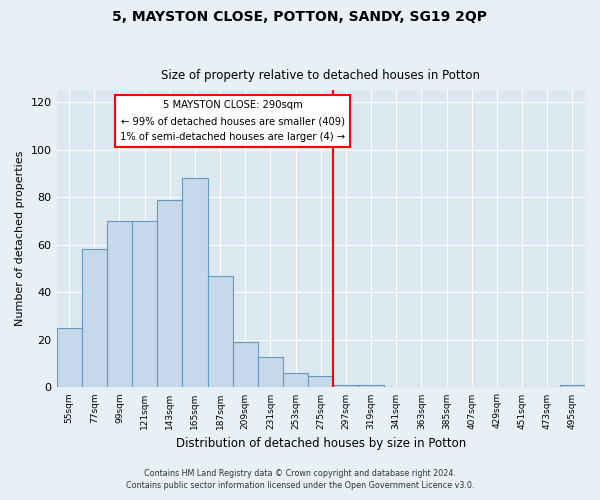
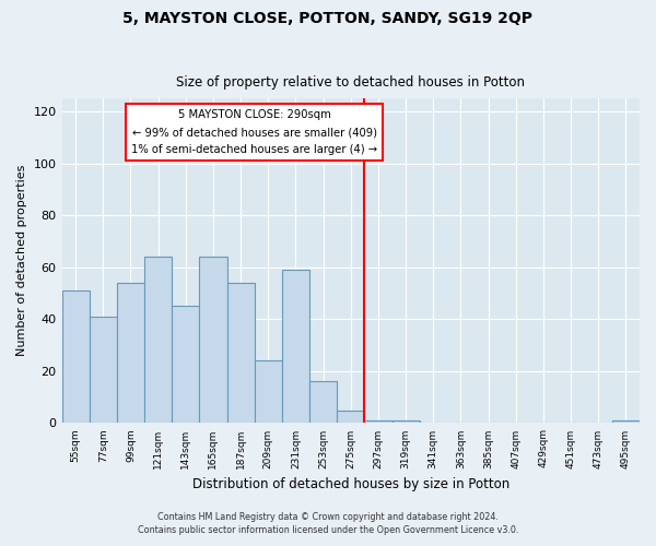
55sqm: 25 -> 51
77sqm: 58 -> 41
99sqm: 70 -> 54
121sqm: 70 -> 64
143sqm: 79 -> 45
165sqm: 88 -> 64
187sqm: 47 -> 54
209sqm: 19 -> 24
231sqm: 13 -> 59
253sqm: 6 -> 16
